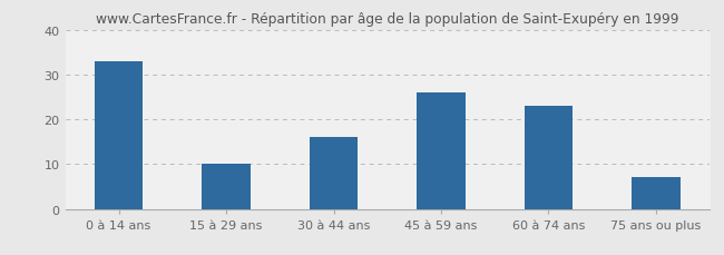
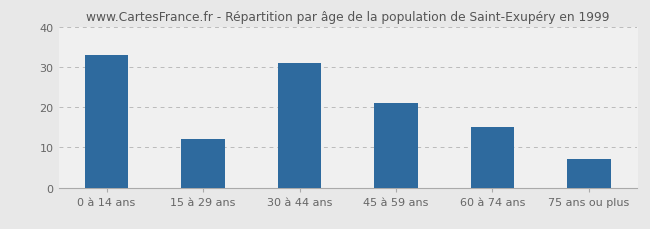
15 à 29 ans: 10 -> 12
30 à 44 ans: 16 -> 31
45 à 59 ans: 26 -> 21
60 à 74 ans: 23 -> 15
